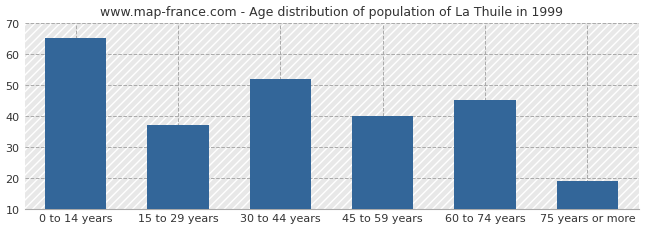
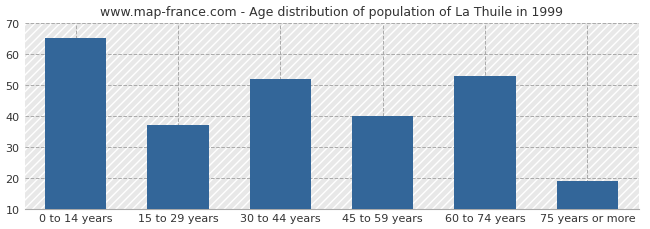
60 to 74 years: 45 -> 53
